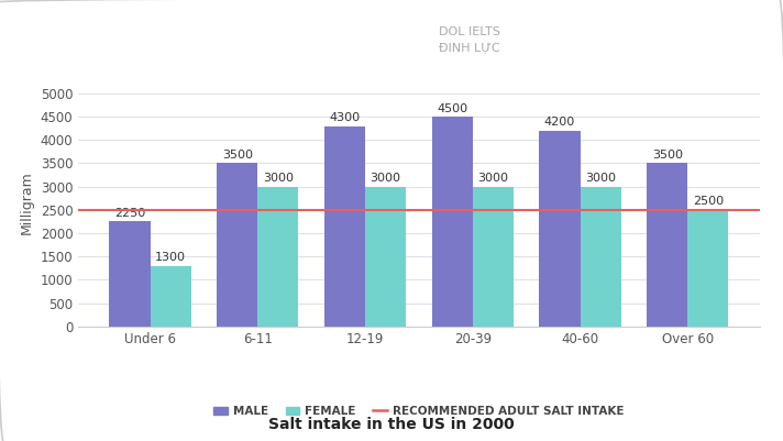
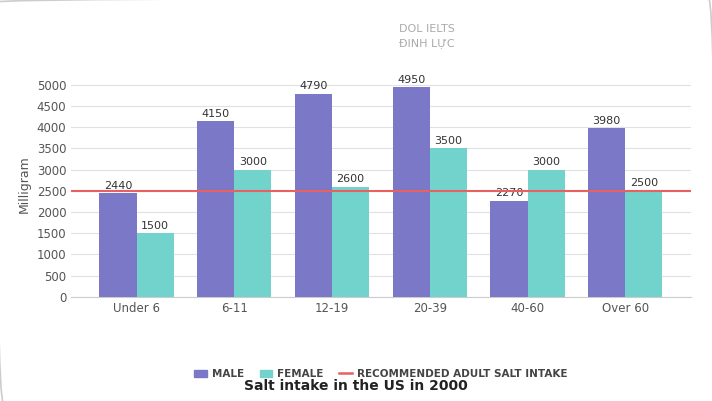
MALE/Under 6: 2250 -> 2440
FEMALE/Under 6: 1300 -> 1500
MALE/6-11: 3500 -> 4150
MALE/12-19: 4300 -> 4790
FEMALE/12-19: 3000 -> 2600
MALE/20-39: 4500 -> 4950
FEMALE/20-39: 3000 -> 3500
MALE/40-60: 4200 -> 2270
MALE/Over 60: 3500 -> 3980
